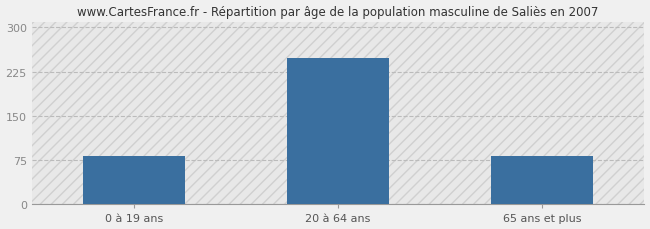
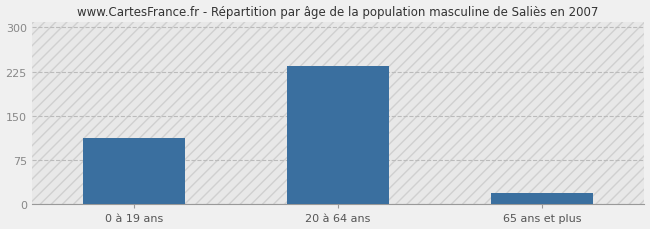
0 à 19 ans: 82 -> 113
20 à 64 ans: 248 -> 235
65 ans et plus: 82 -> 20
